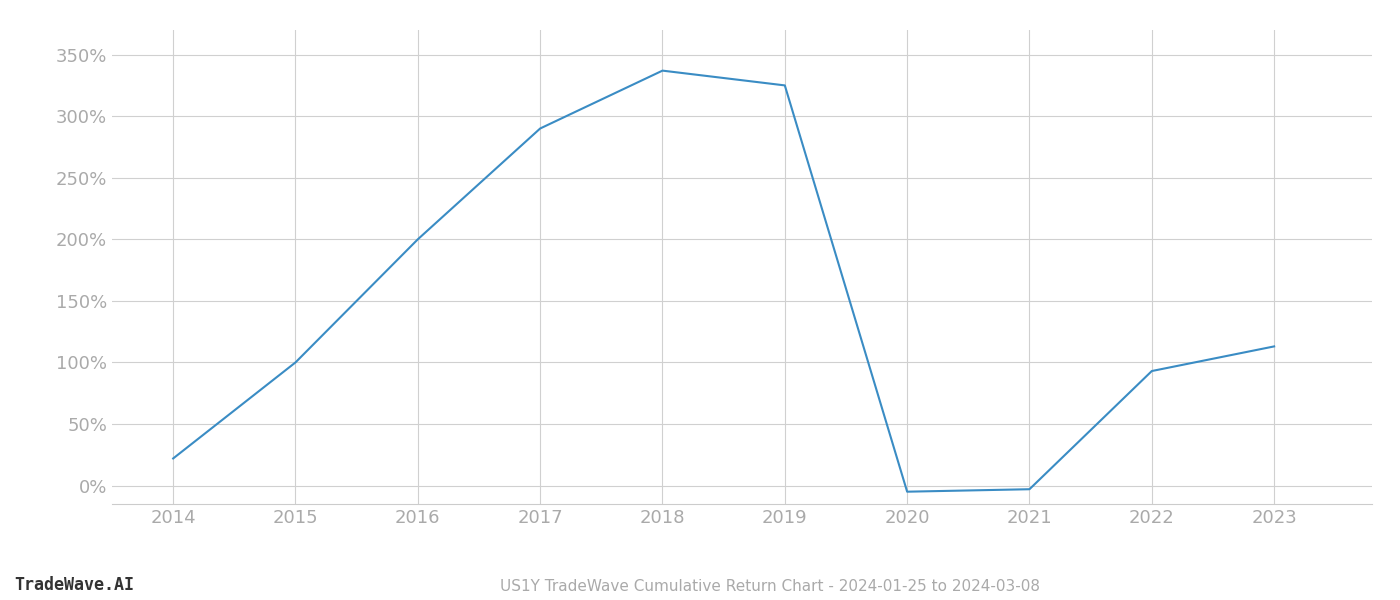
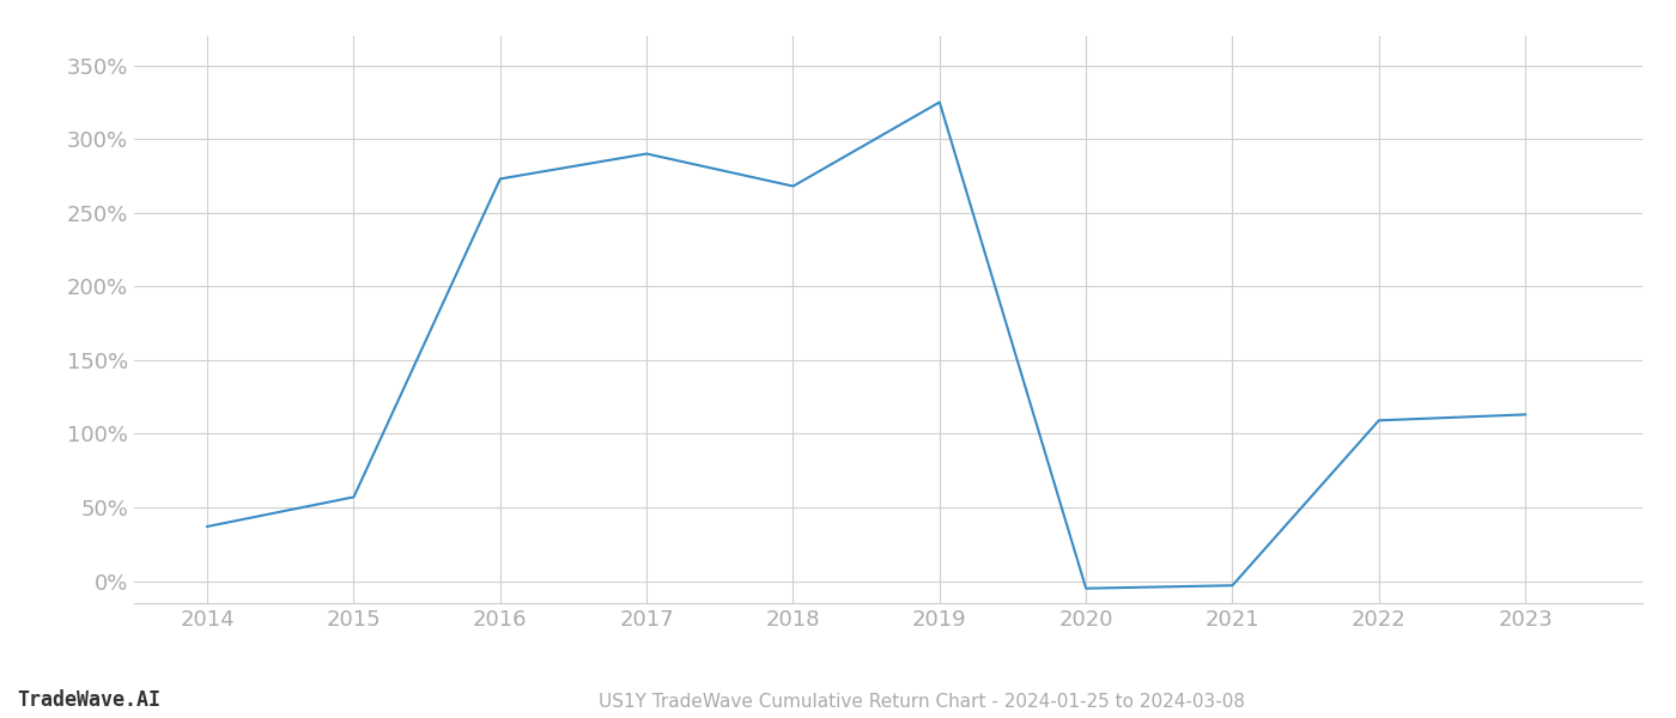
2014: 22% -> 37%
2015: 100% -> 57%
2016: 200% -> 273%
2018: 337% -> 268%
2022: 93% -> 109%
